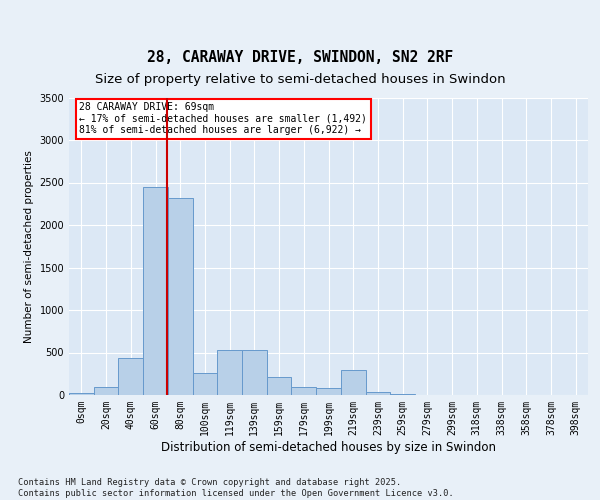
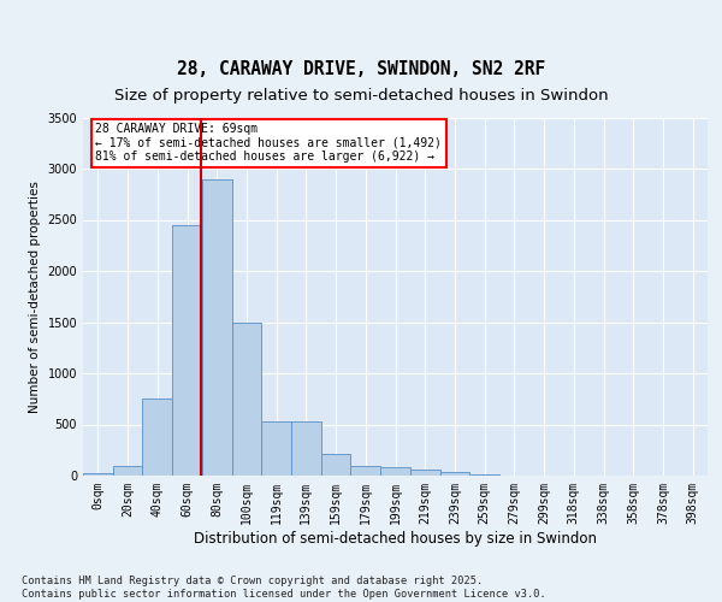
40sqm: 440 -> 750
80sqm: 2320 -> 2900
100sqm: 260 -> 1500
219sqm: 300 -> 60
